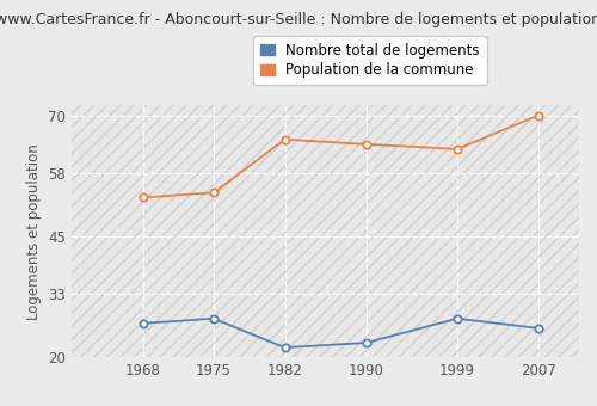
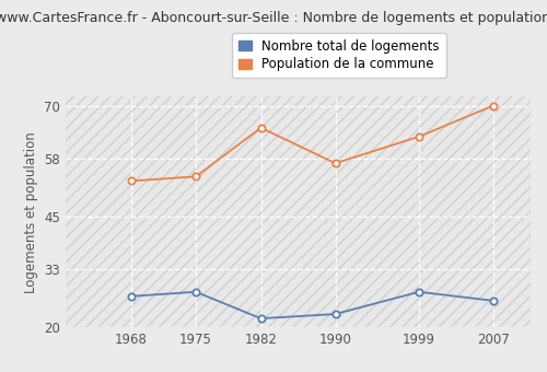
Population de la commune/1990: 64 -> 57
